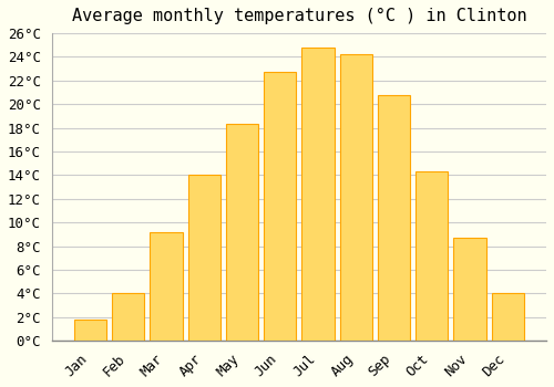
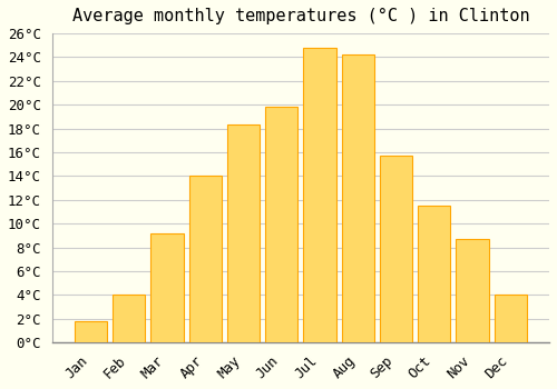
Jun: 22.7°C -> 19.8°C
Sep: 20.8°C -> 15.7°C
Oct: 14.3°C -> 11.5°C
